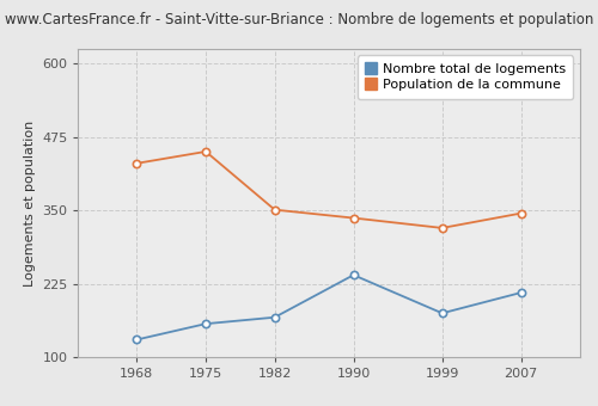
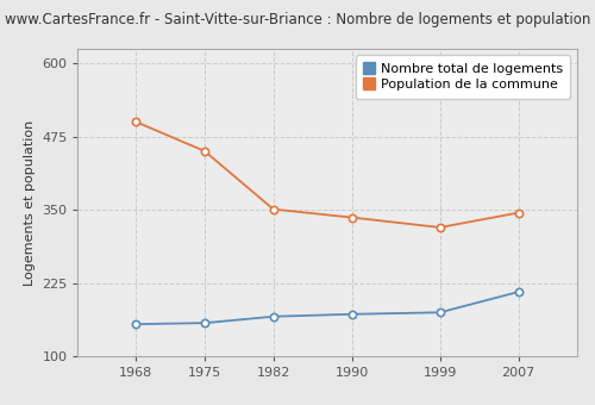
Nombre total de logements/1968: 130 -> 155
Population de la commune/1968: 430 -> 500
Nombre total de logements/1990: 240 -> 172
